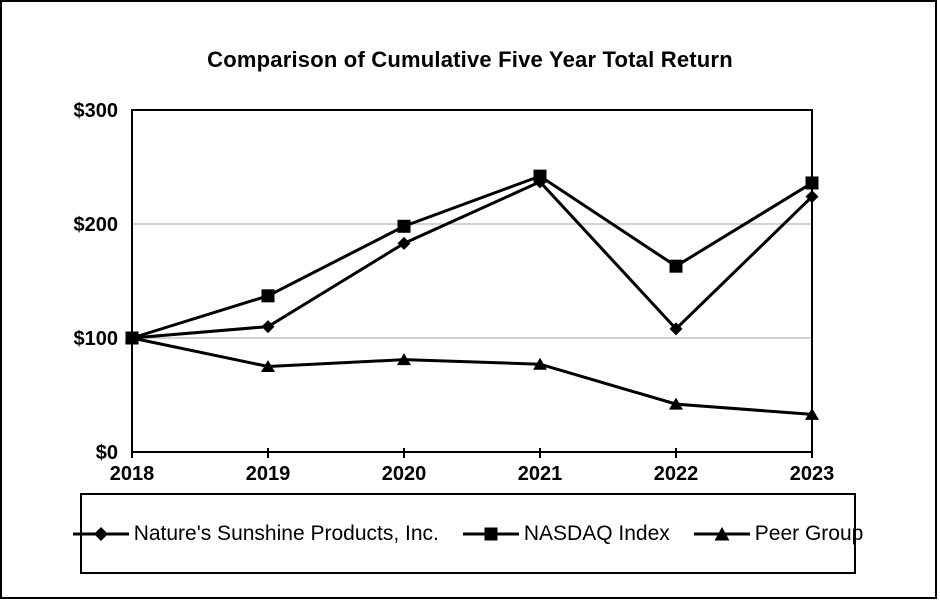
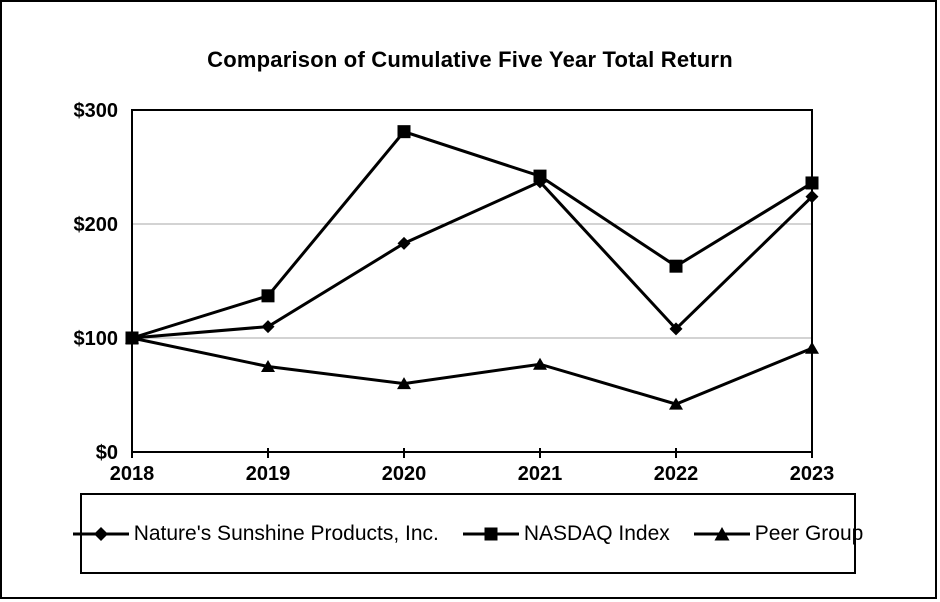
NASDAQ Index/2020: $198 -> $281
Peer Group/2020: $81 -> $60
Peer Group/2023: $33 -> $91
